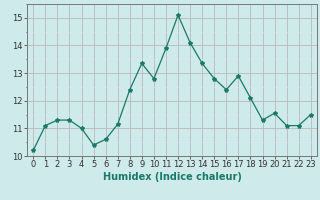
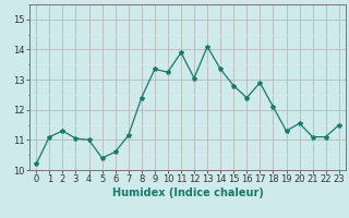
3: 11.30 -> 11.05
10: 12.80 -> 13.25
12: 15.10 -> 13.05
